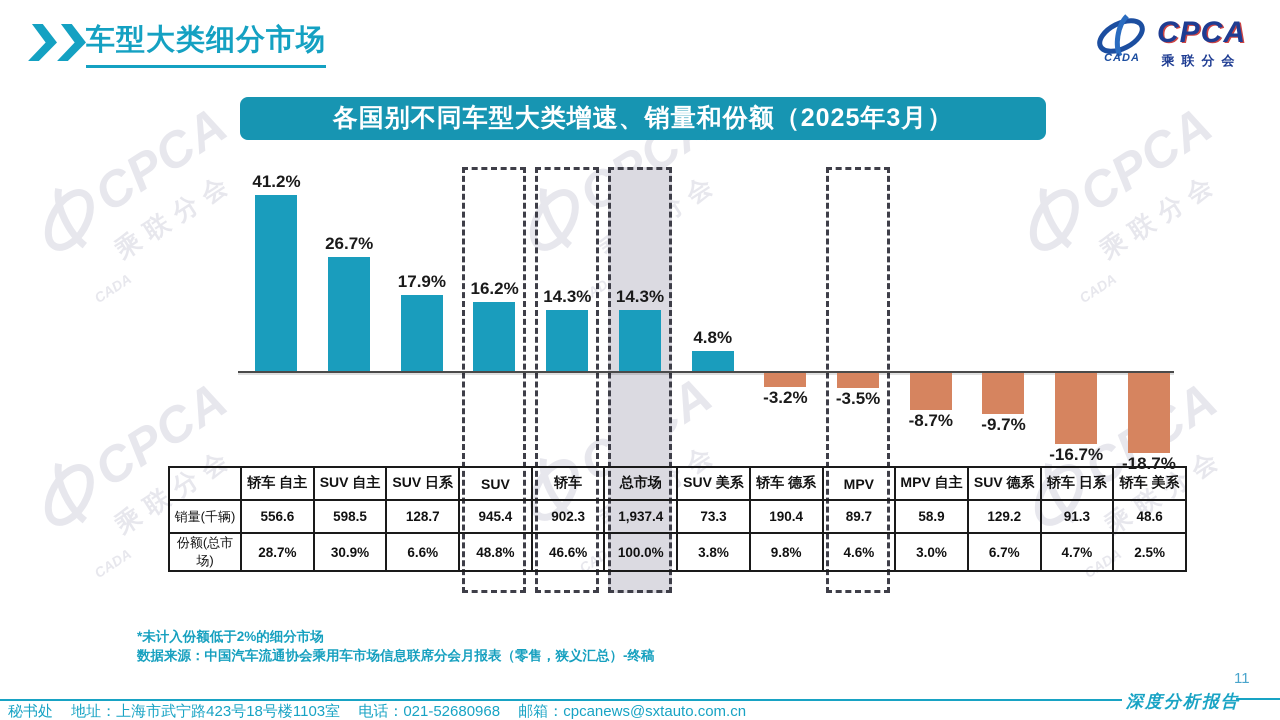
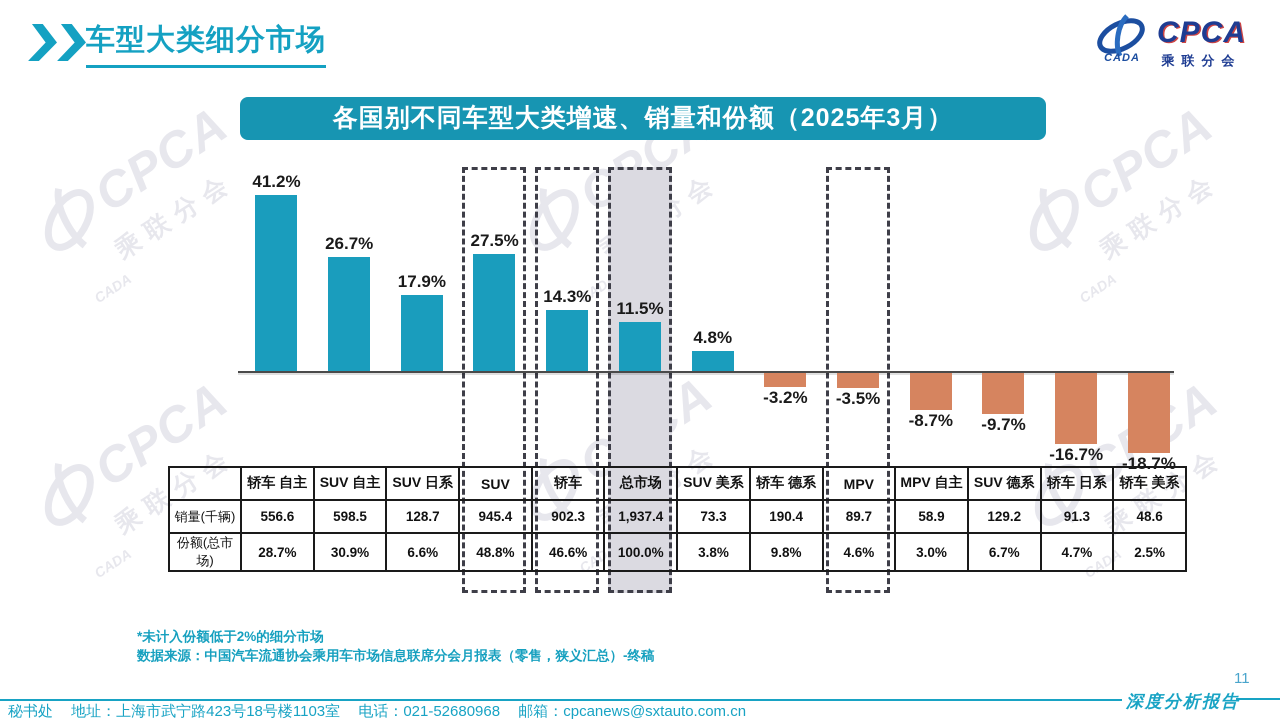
SUV: 16.2% -> 27.5%
总市场: 14.3% -> 11.5%
